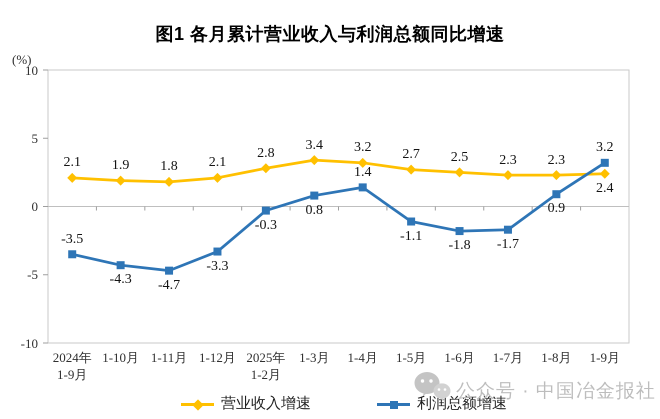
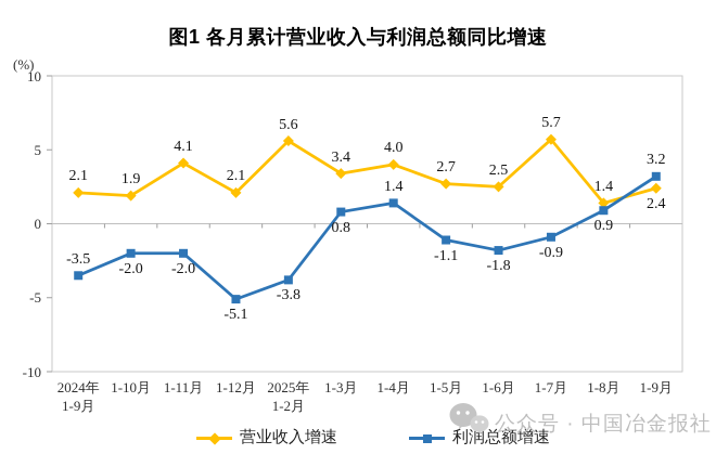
利润总额增速/1-10月: -4.3 -> -2.0
营业收入增速/1-11月: 1.8 -> 4.1
利润总额增速/1-11月: -4.7 -> -2.0
利润总额增速/1-12月: -3.3 -> -5.1
营业收入增速/2025年 1-2月: 2.8 -> 5.6
利润总额增速/2025年 1-2月: -0.3 -> -3.8
营业收入增速/1-4月: 3.2 -> 4.0
营业收入增速/1-7月: 2.3 -> 5.7
利润总额增速/1-7月: -1.7 -> -0.9
营业收入增速/1-8月: 2.3 -> 1.4
